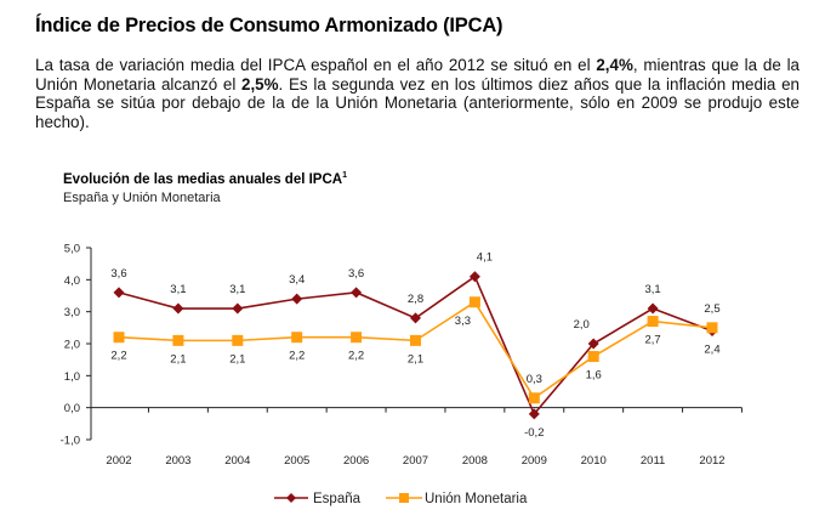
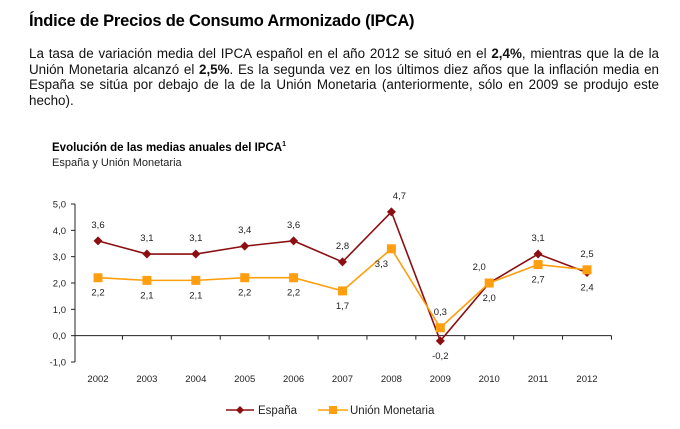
Unión Monetaria/2007: 2,1 -> 1,7
España/2008: 4,1 -> 4,7
Unión Monetaria/2010: 1,6 -> 2,0
